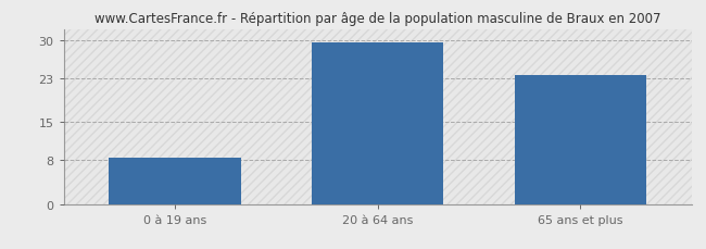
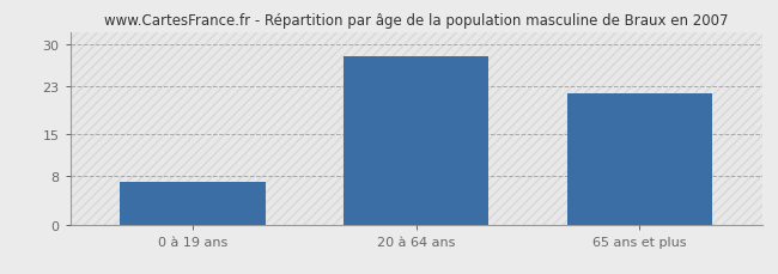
0 à 19 ans: 8.5 -> 7.0
20 à 64 ans: 29.5 -> 28.0
65 ans et plus: 23.5 -> 21.8
